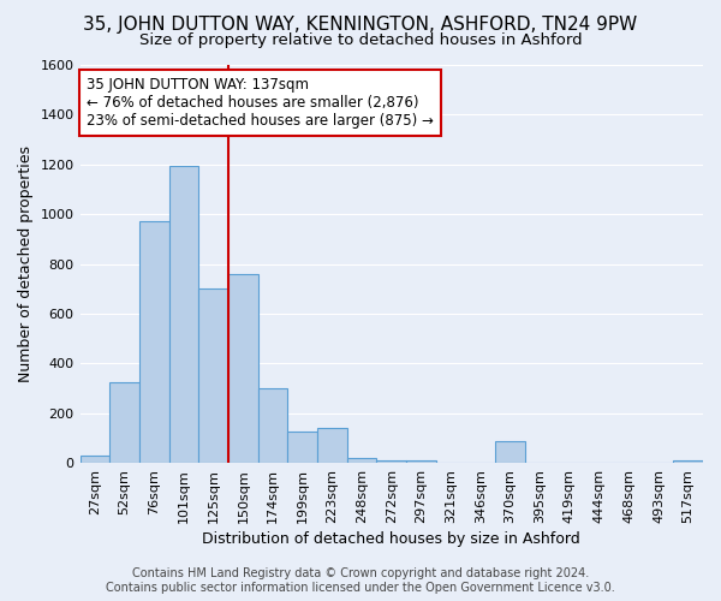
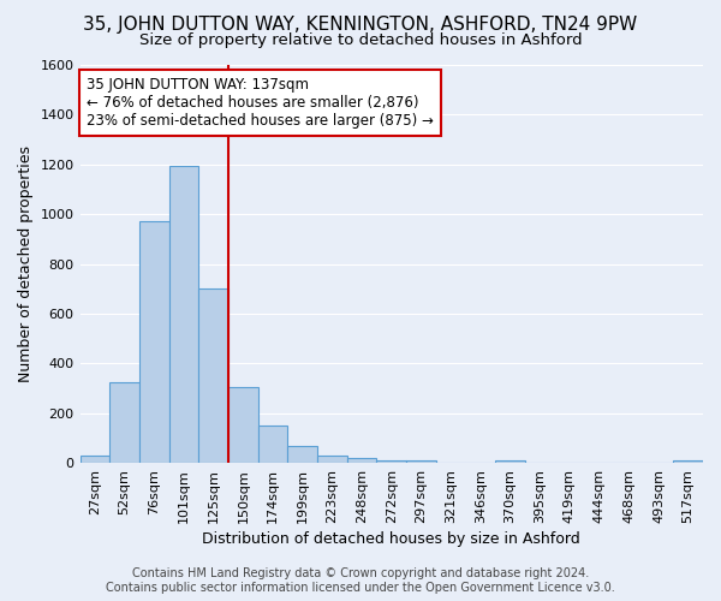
150sqm: 760 -> 305
174sqm: 300 -> 150
199sqm: 125 -> 70
223sqm: 140 -> 30
370sqm: 85 -> 10
